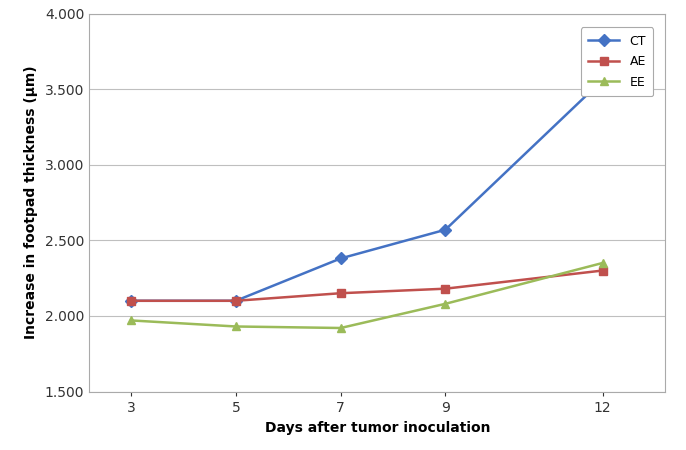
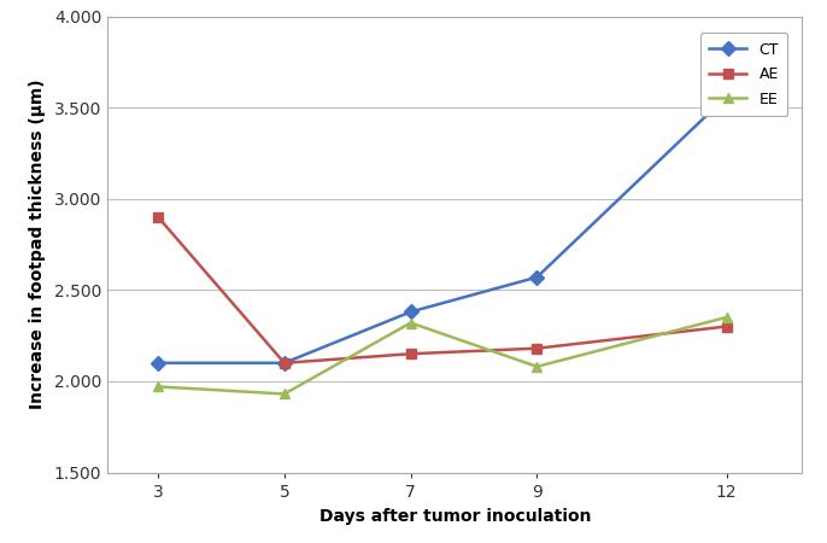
AE/3: 2.10 -> 2.90
EE/7: 1.92 -> 2.32
